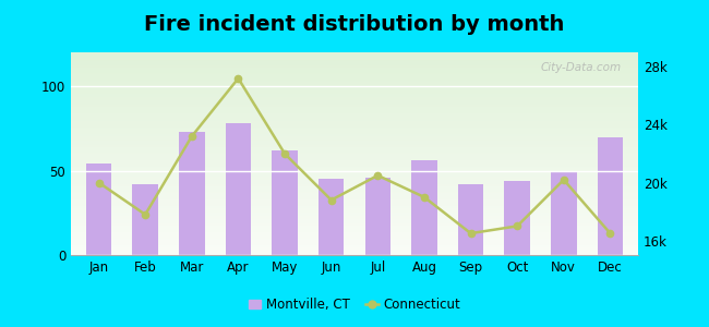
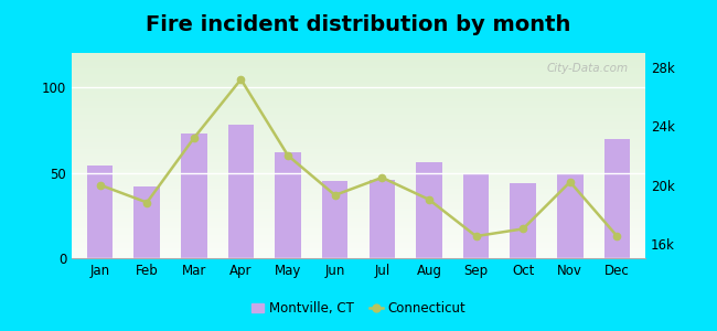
Connecticut/Feb: 17.8k -> 18.8k
Connecticut/Jun: 18.8k -> 19.3k
Montville, CT/Sep: 42 -> 49
